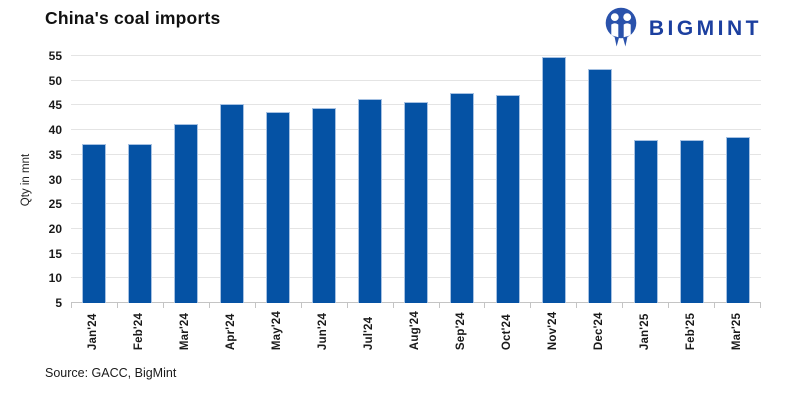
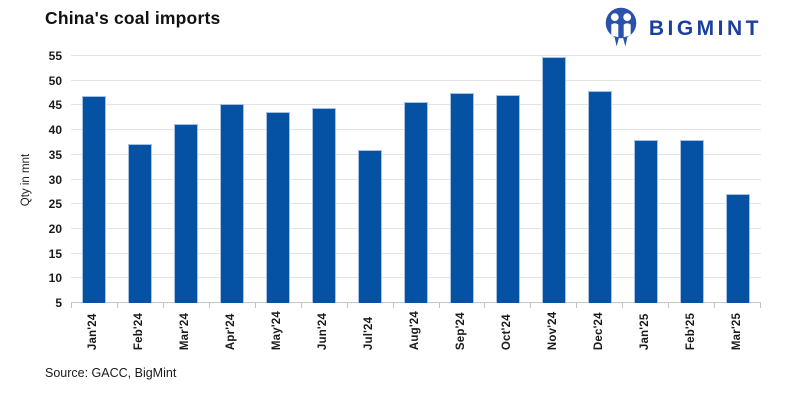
Jan'24: 37 -> 47
Jul'24: 46 -> 36
Dec'24: 52 -> 48
Mar'25: 39 -> 27
